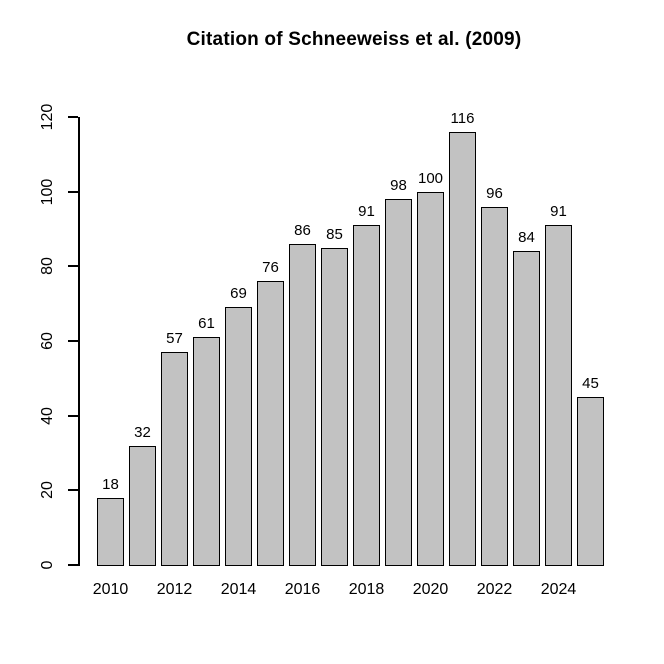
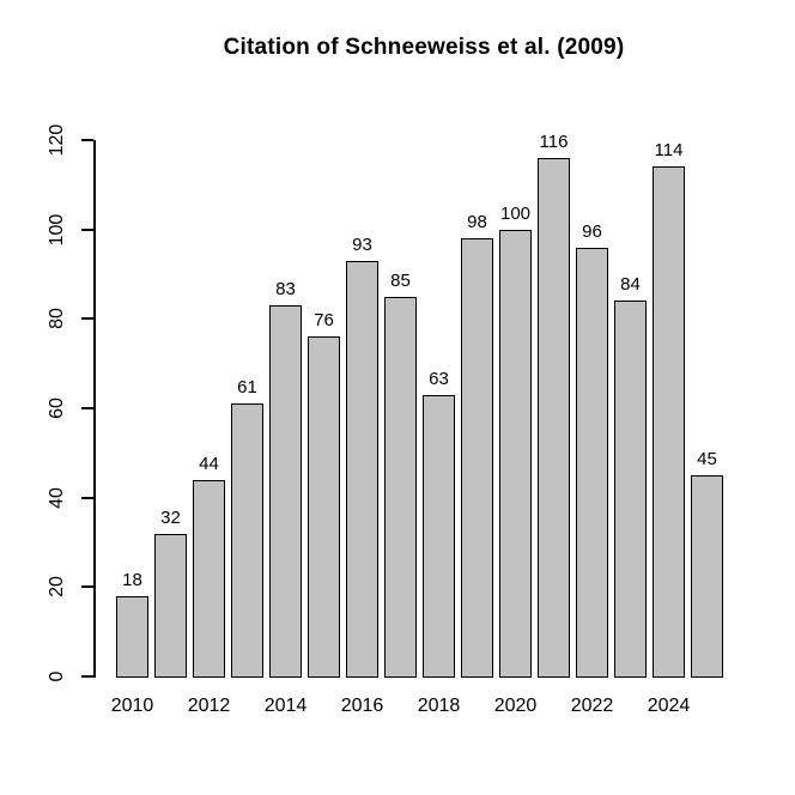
2012: 57 -> 44
2014: 69 -> 83
2016: 86 -> 93
2018: 91 -> 63
2024: 91 -> 114
